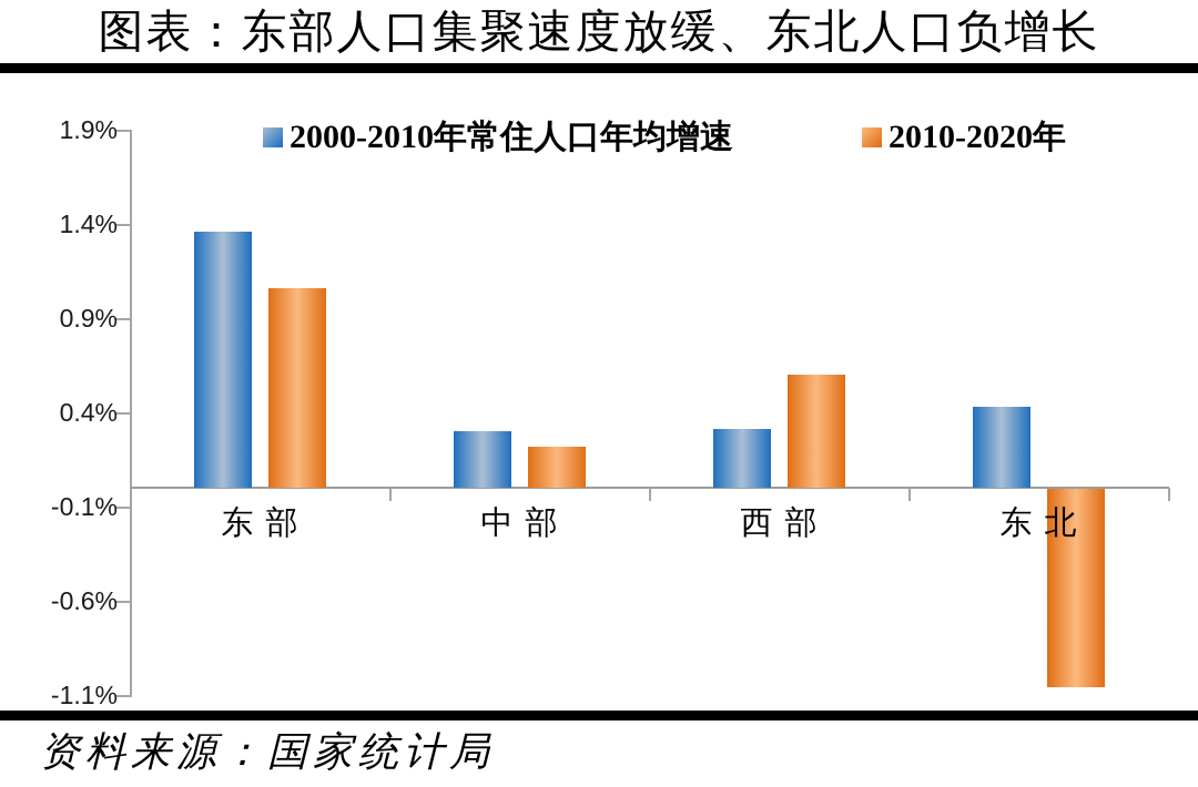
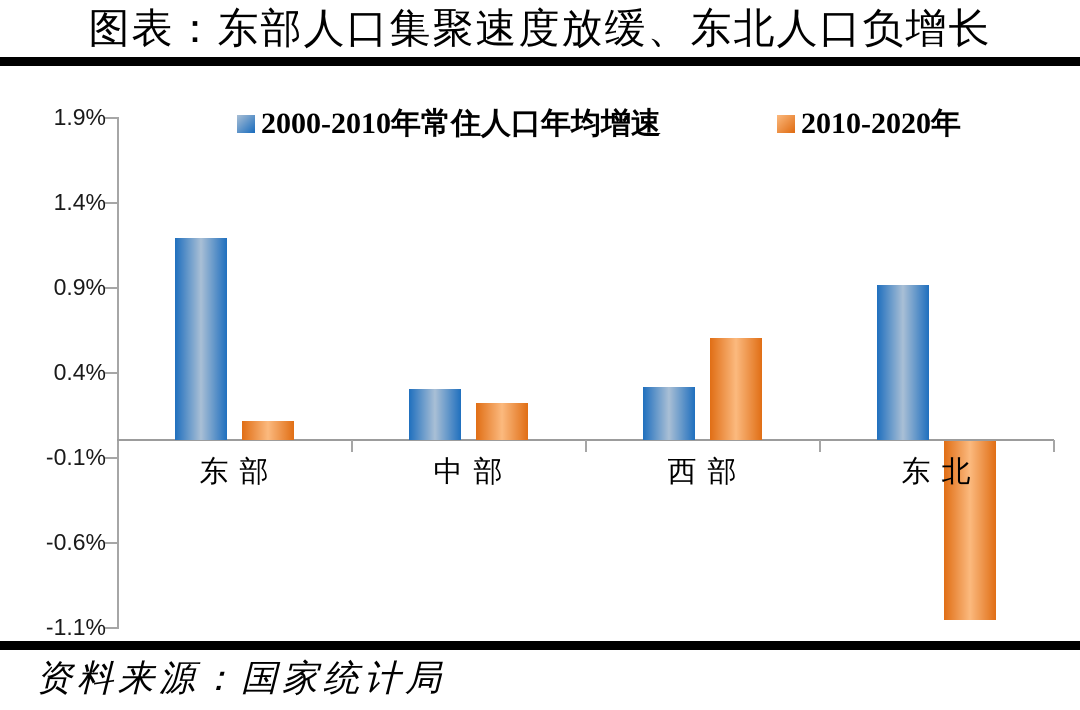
2000-2010年常住人口年均增速/东部: 1.36% -> 1.19%
2010-2020年/东部: 1.06% -> 0.11%
2000-2010年常住人口年均增速/东北: 0.43% -> 0.91%
